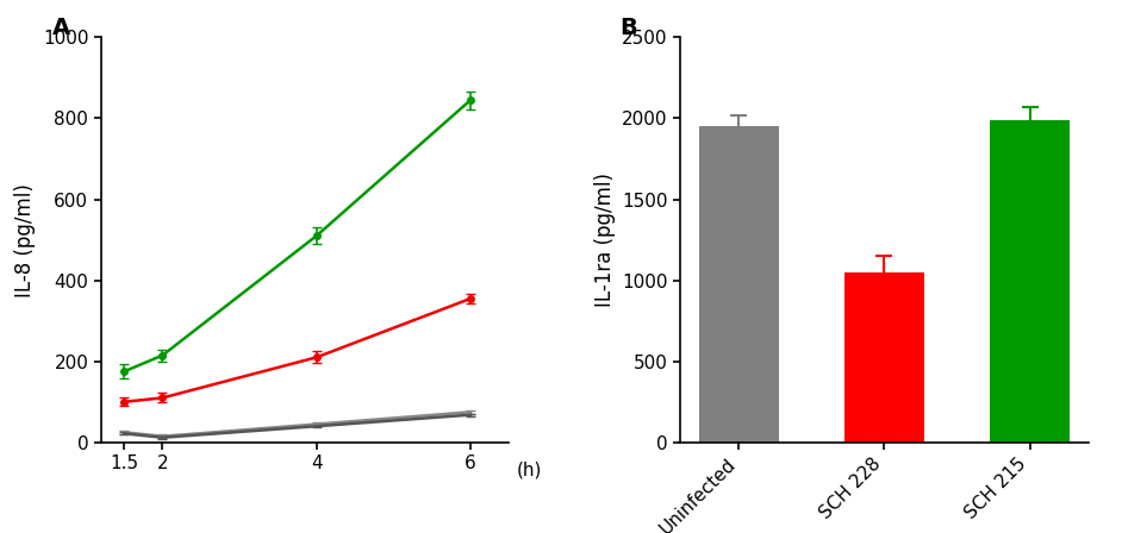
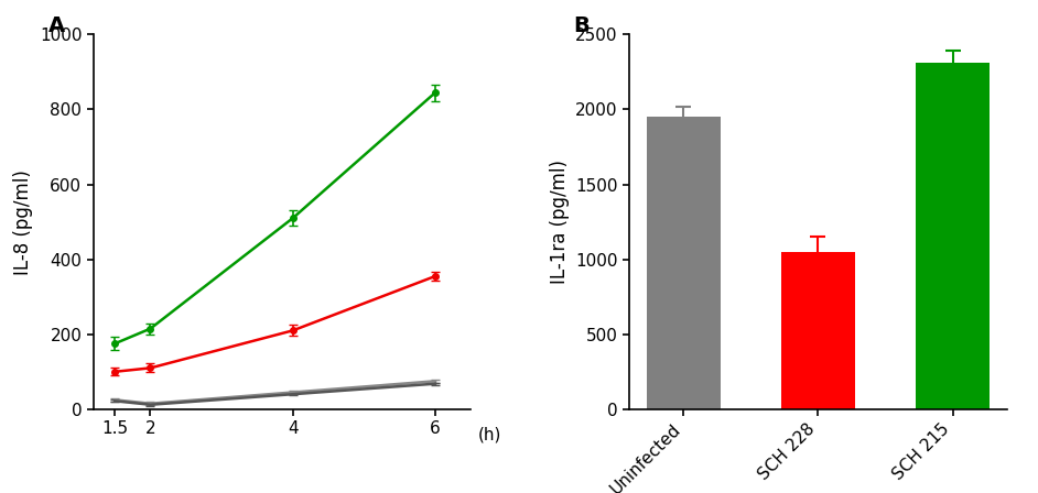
SCH 215: 1990 -> 2310
